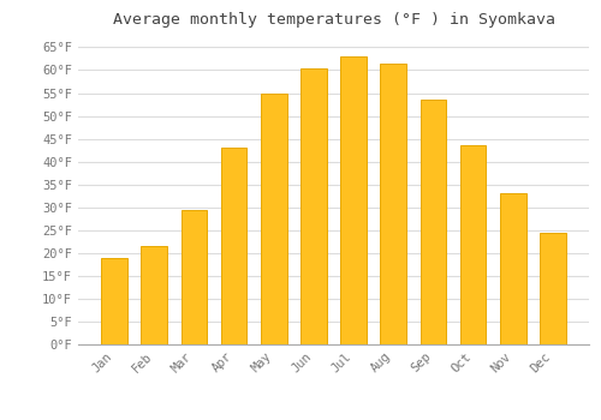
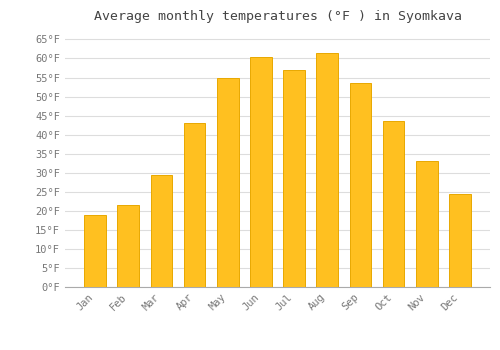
Jul: 63.0°F -> 57.0°F
